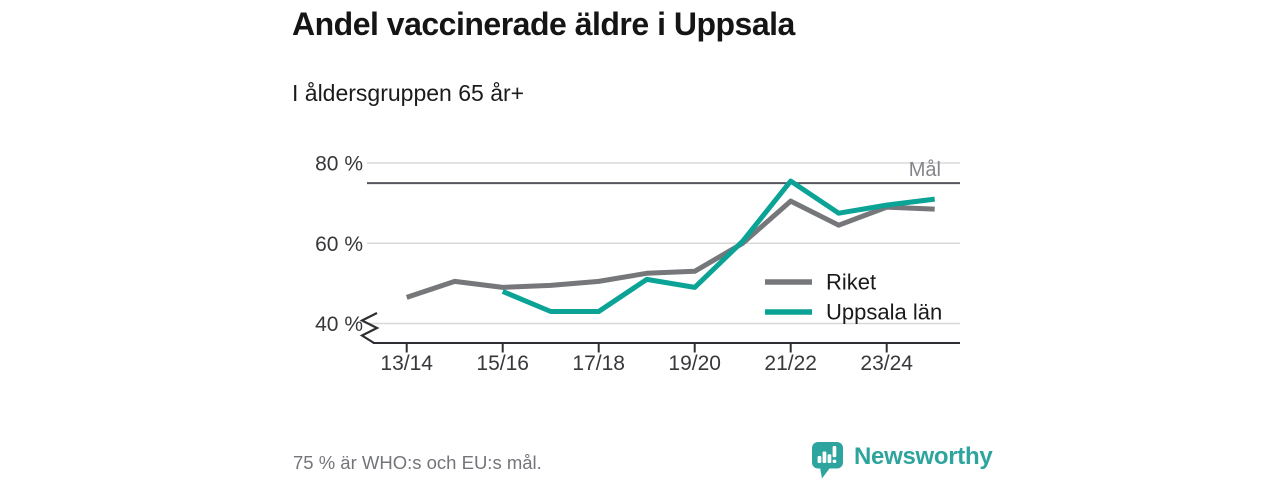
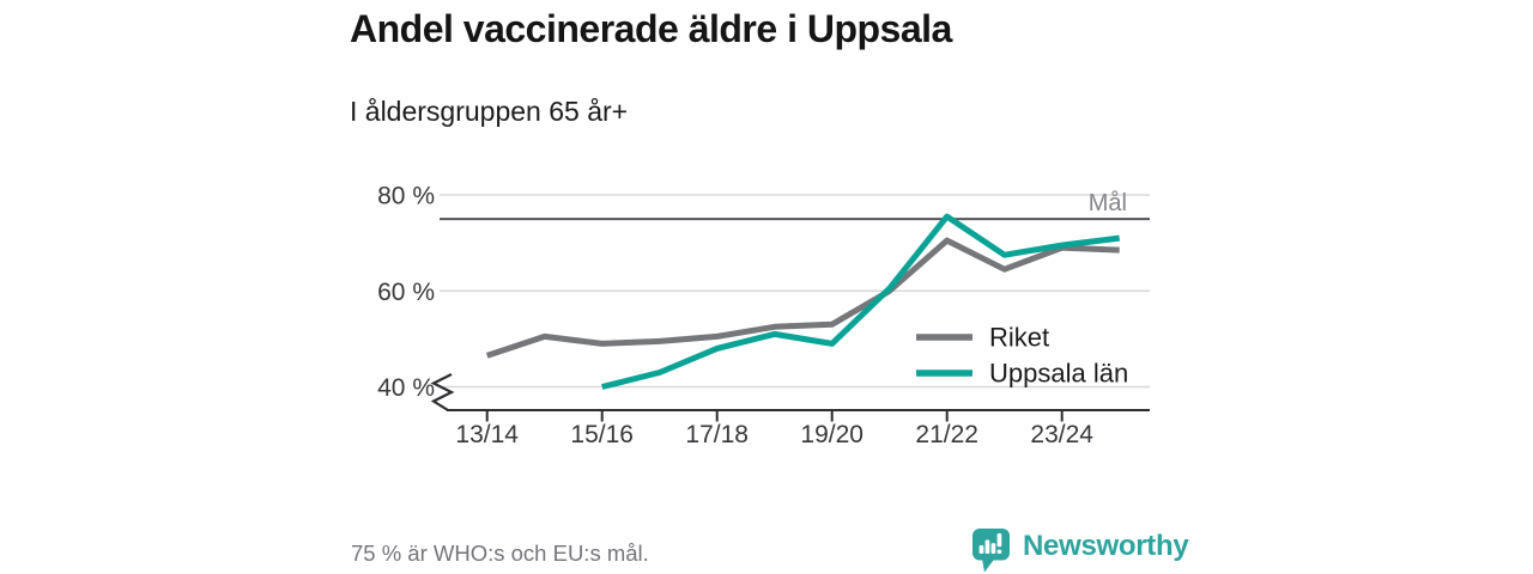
Uppsala län/15/16: 48% -> 40%
Uppsala län/17/18: 43% -> 48%
